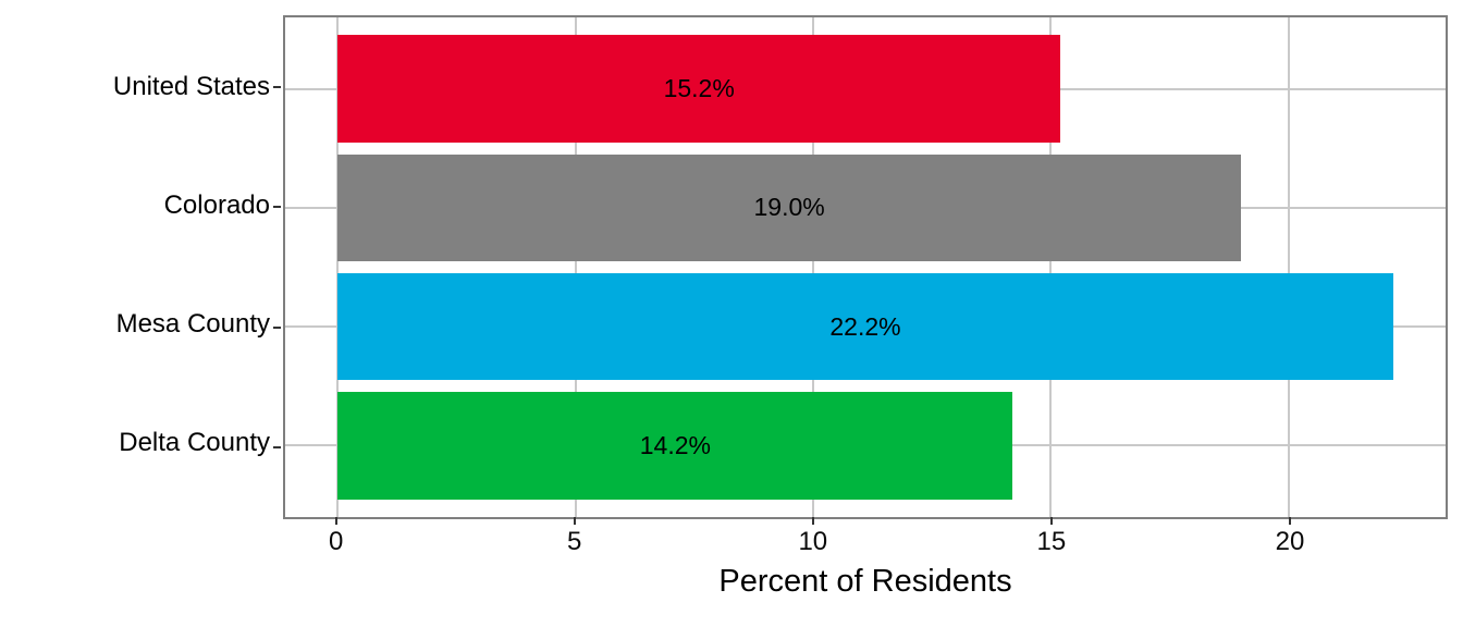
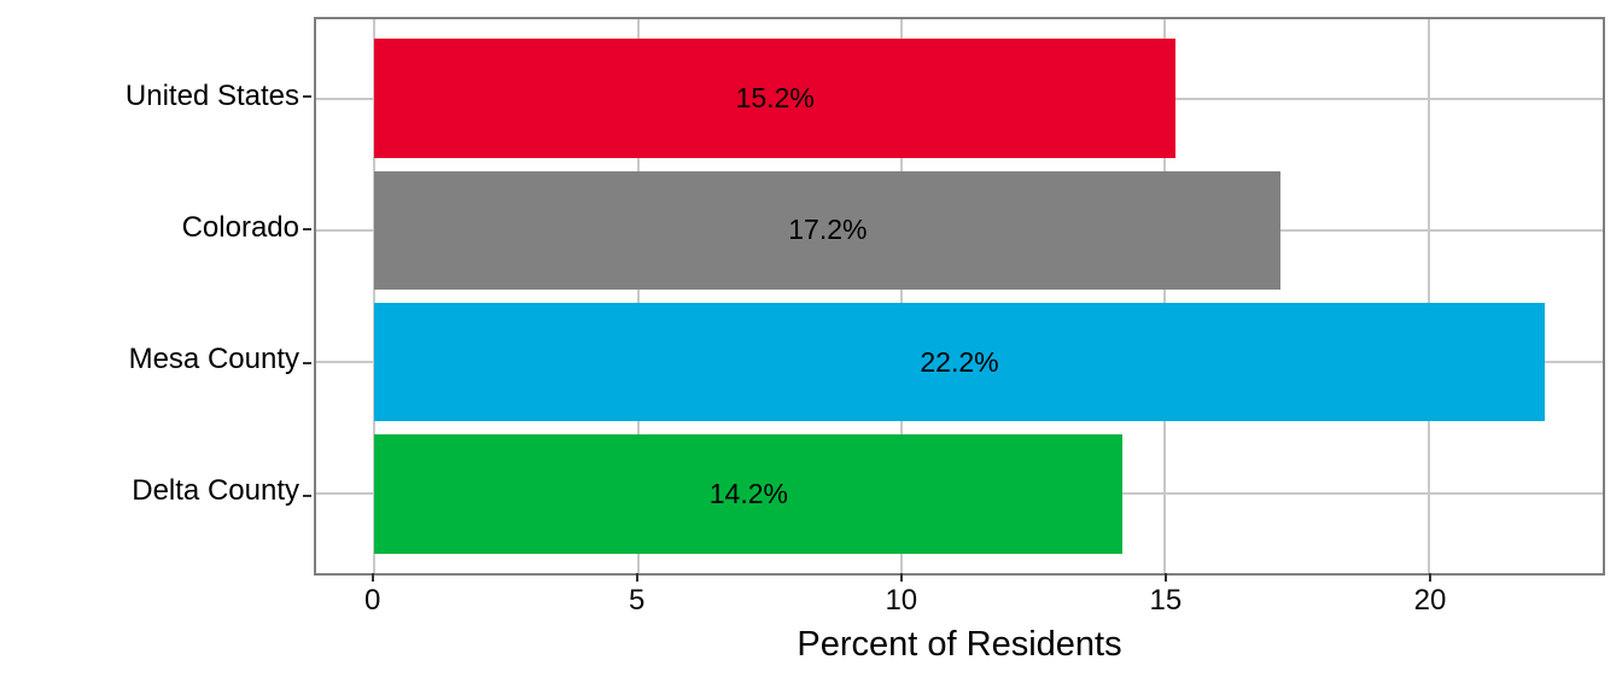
Colorado: 19.0% -> 17.2%
